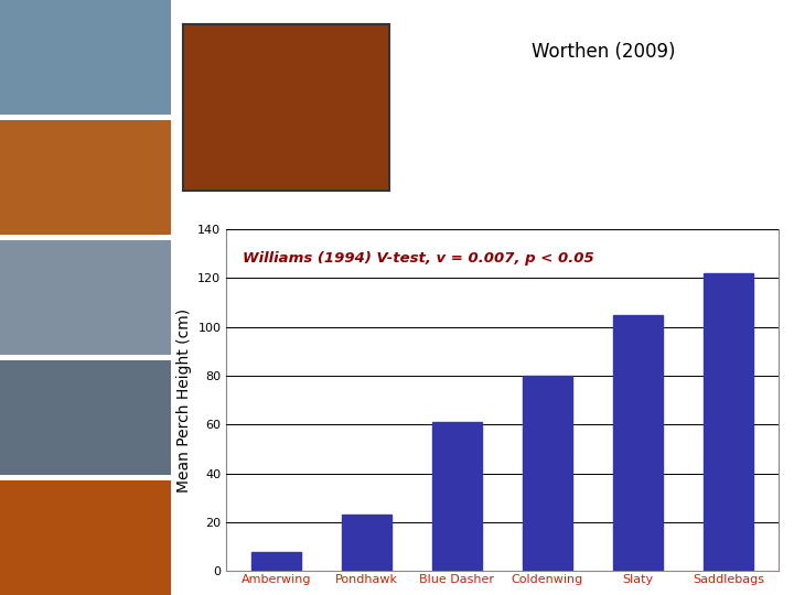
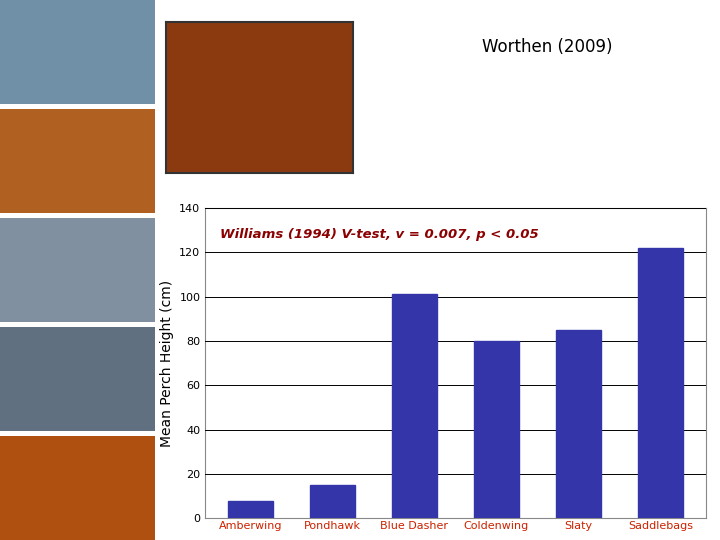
Pondhawk: 23 -> 15
Blue Dasher: 61 -> 101
Slaty: 105 -> 85
